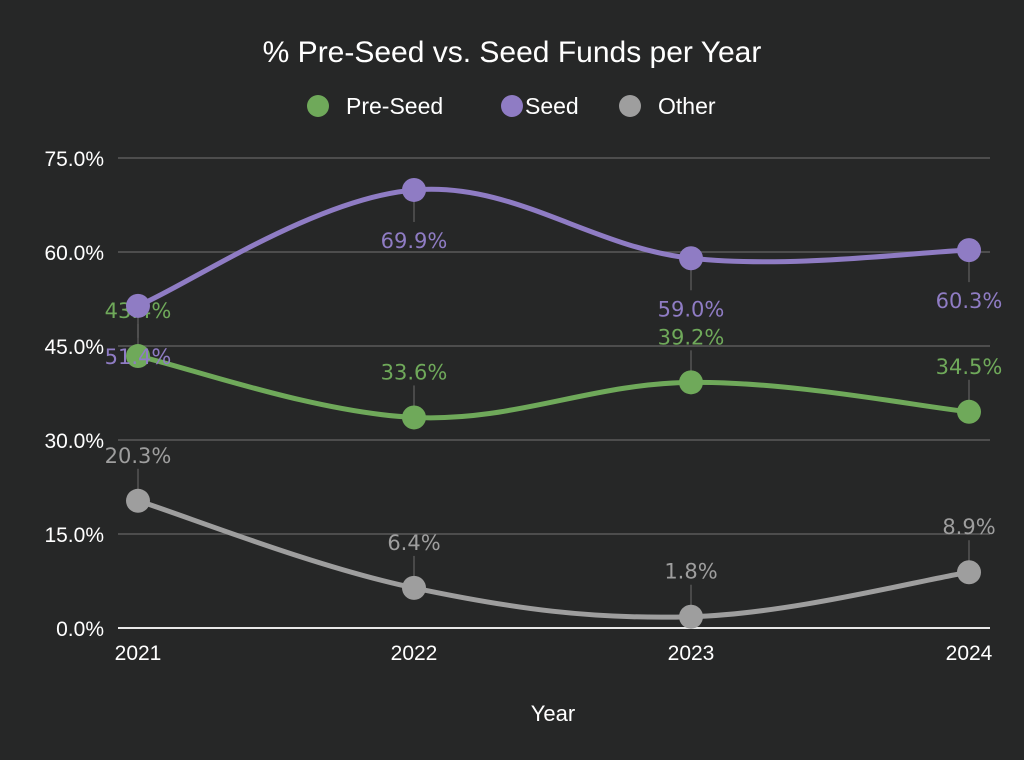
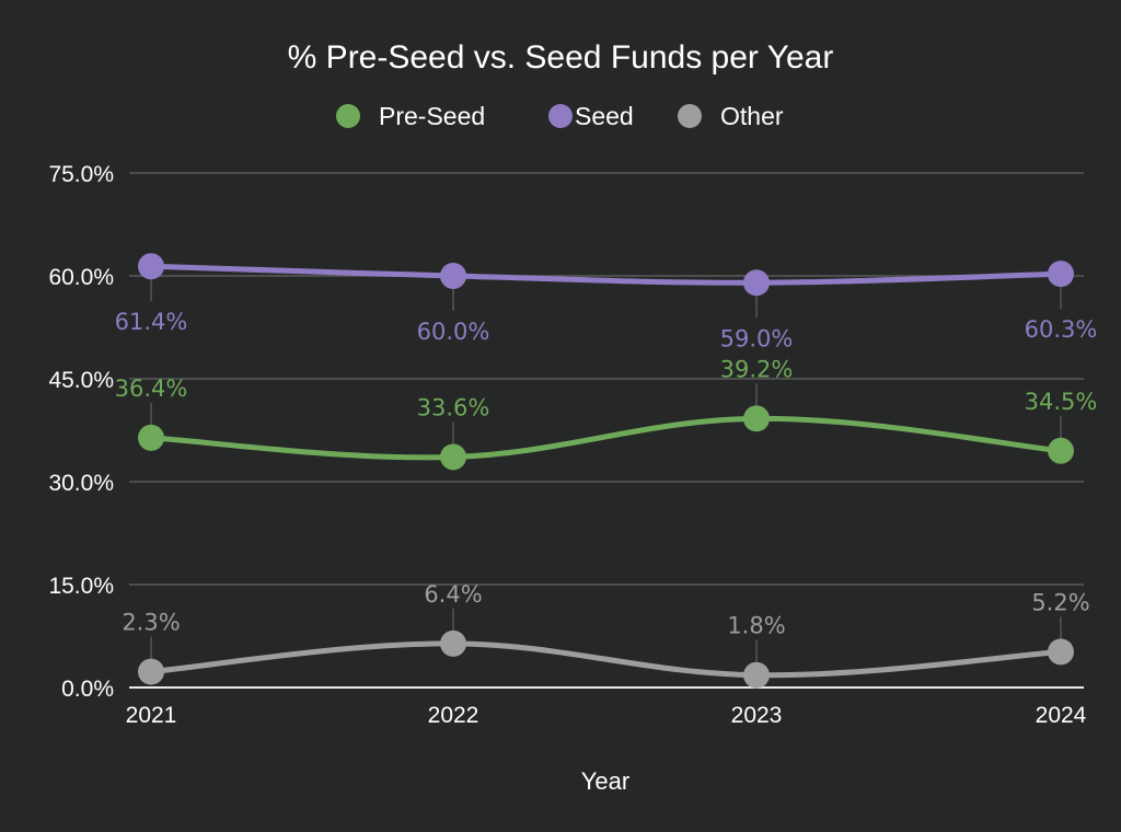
Pre-Seed/2021: 43.4% -> 36.4%
Seed/2021: 51.4% -> 61.4%
Other/2021: 20.3% -> 2.3%
Seed/2022: 69.9% -> 60.0%
Other/2024: 8.9% -> 5.2%
